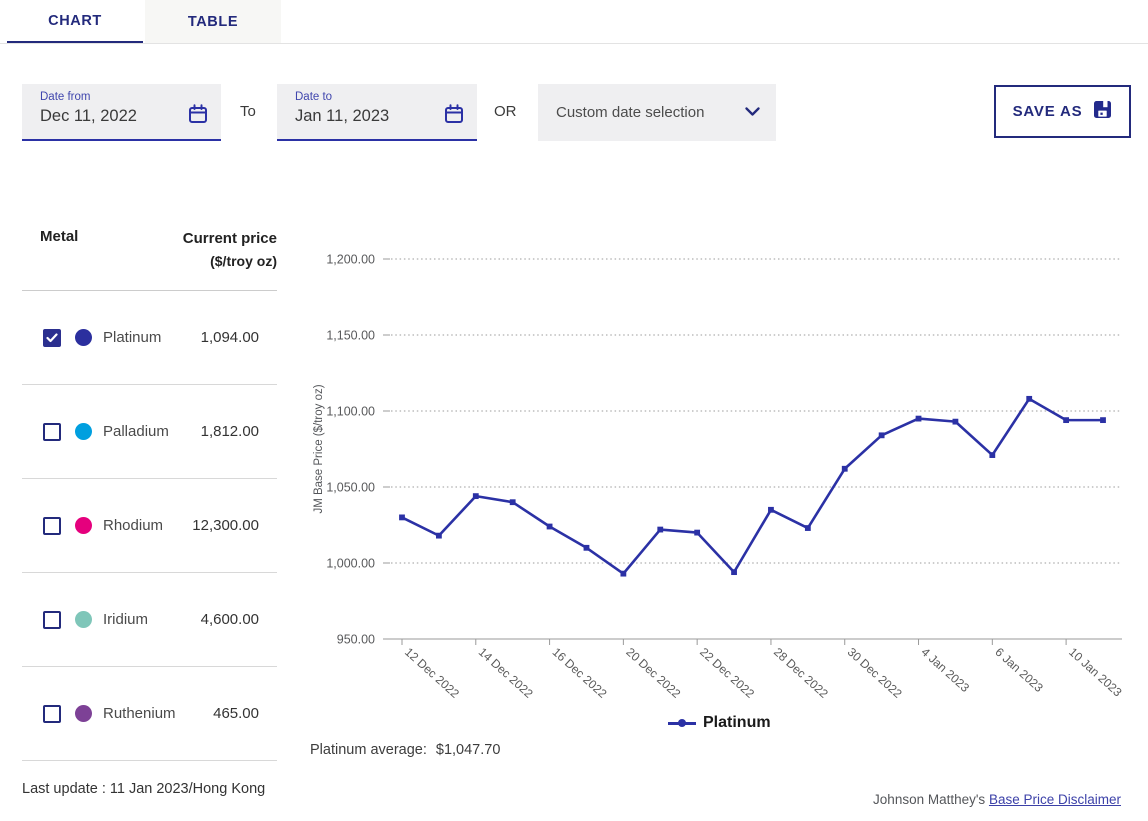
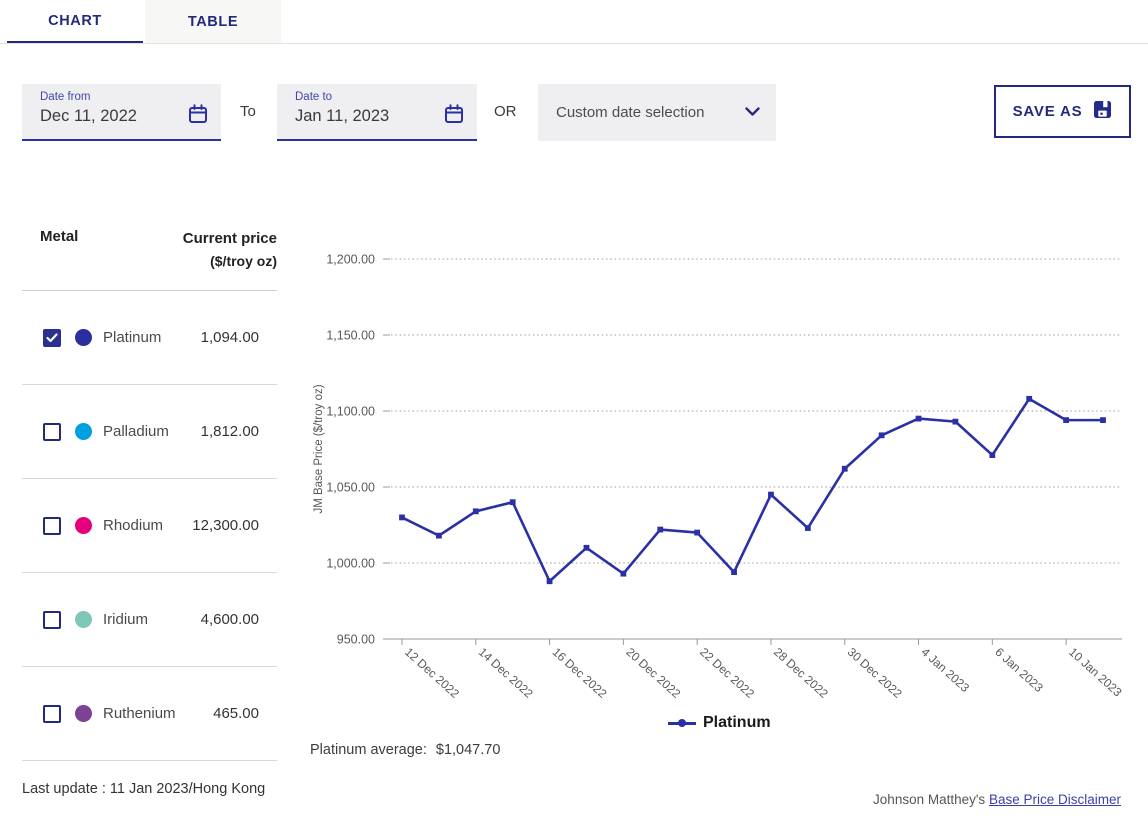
14 Dec 2022: 1044 -> 1034
16 Dec 2022: 1024 -> 988
28 Dec 2022: 1035 -> 1045
